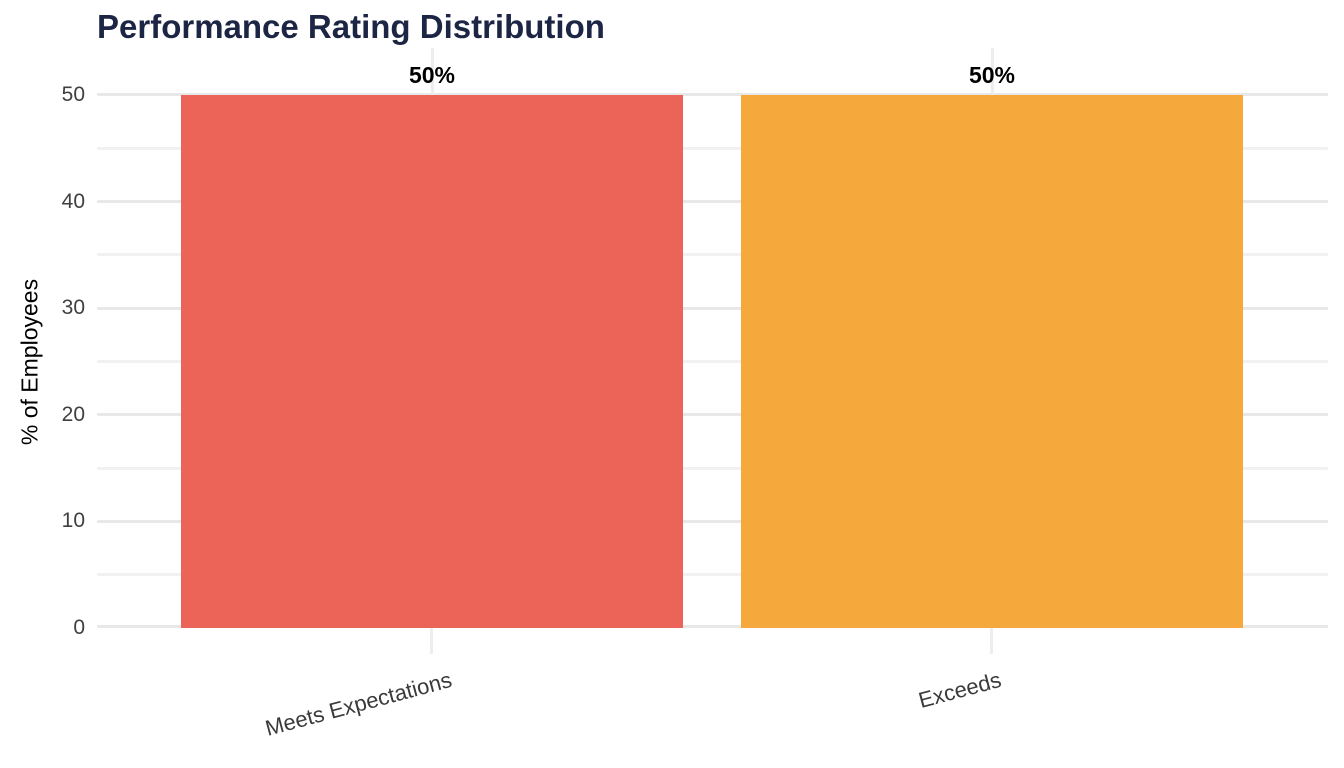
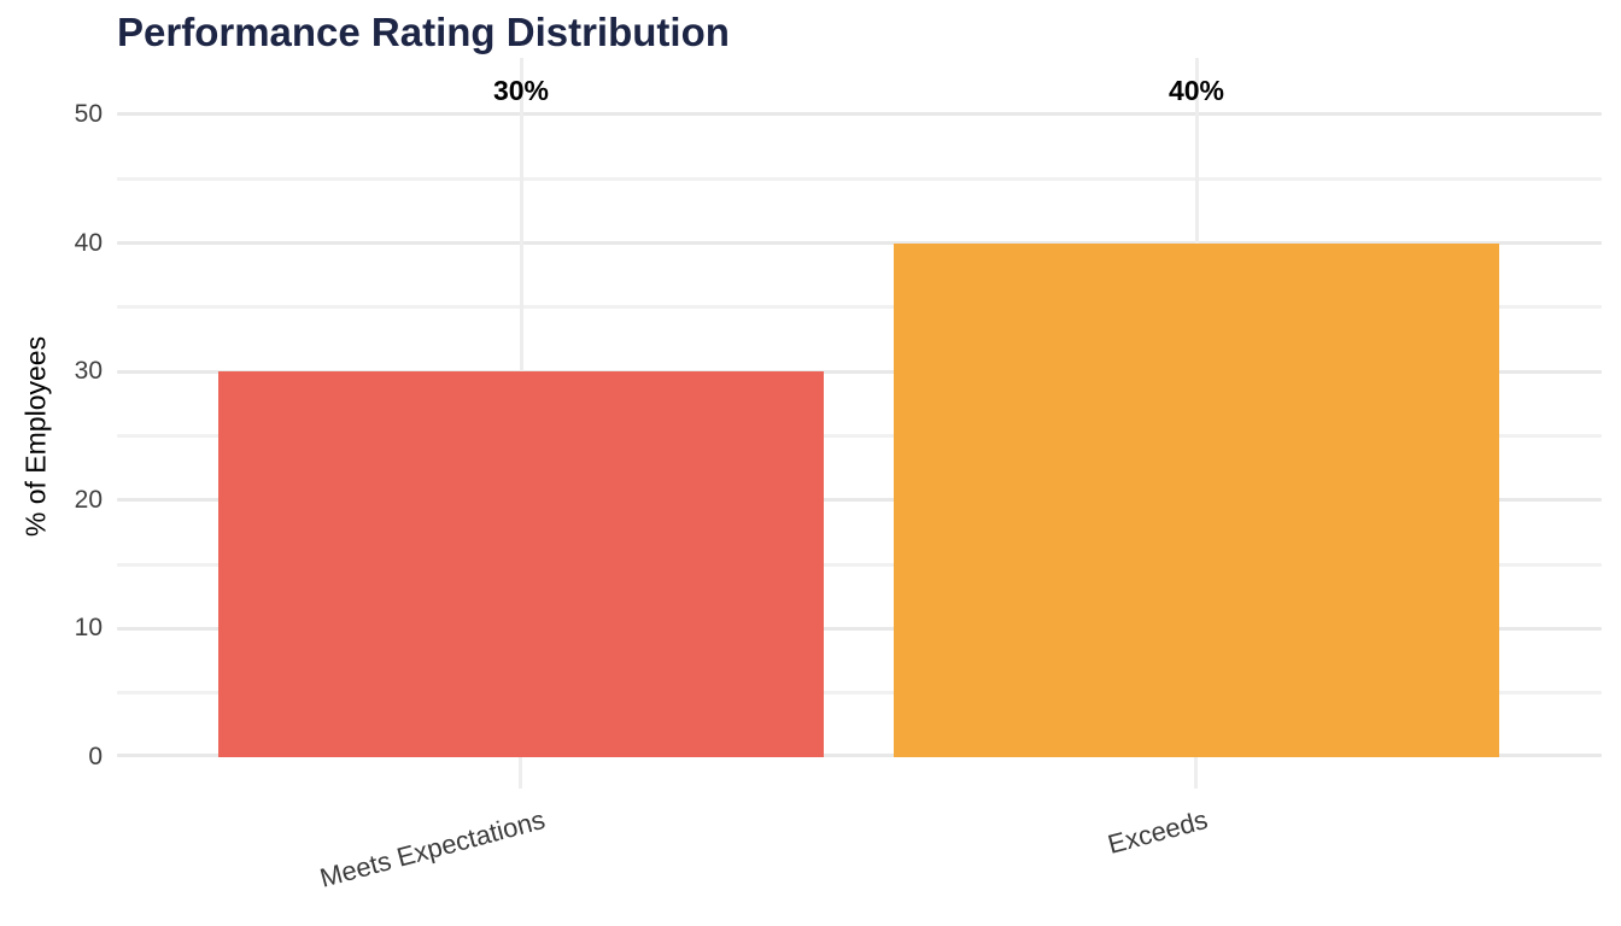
Meets Expectations: 50% -> 30%
Exceeds: 50% -> 40%
